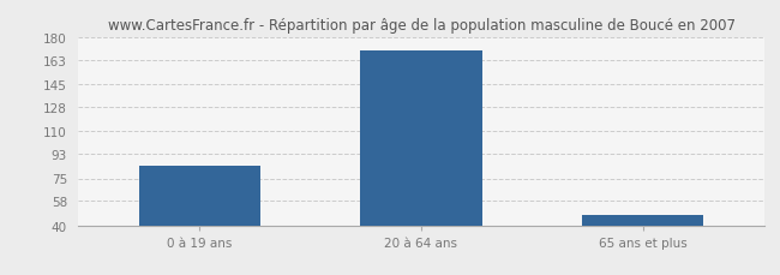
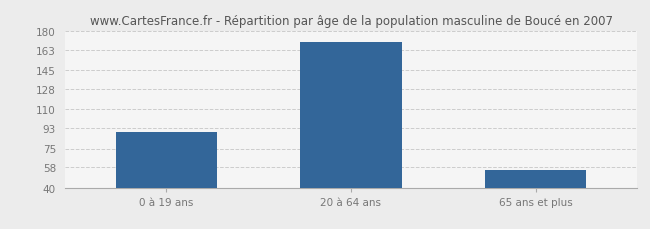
0 à 19 ans: 84 -> 90
65 ans et plus: 48 -> 56
